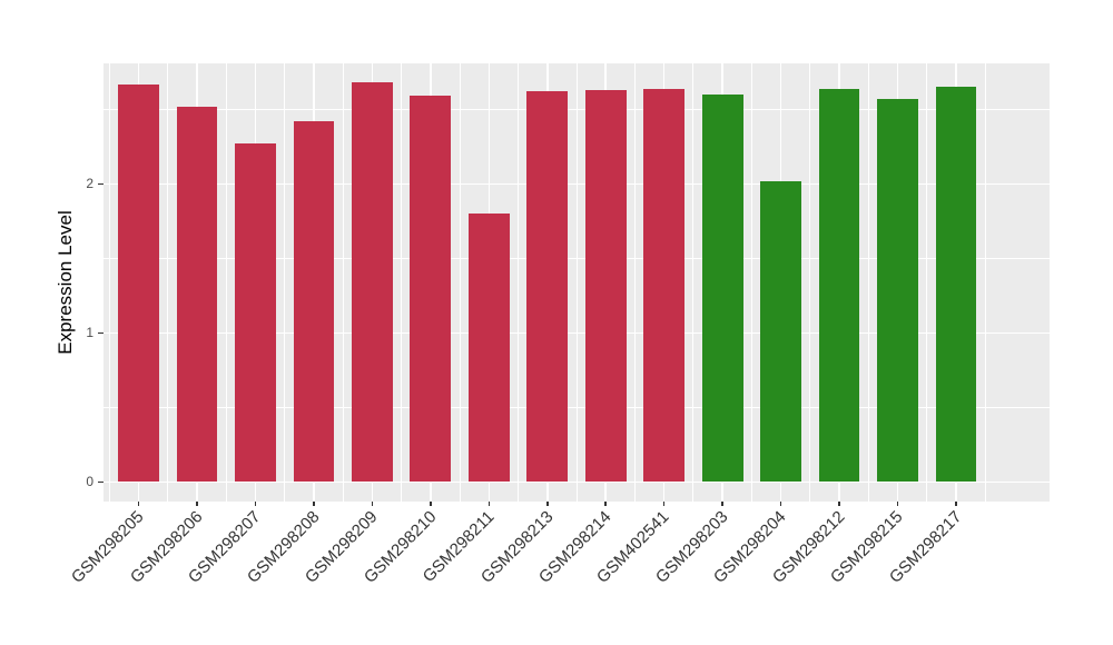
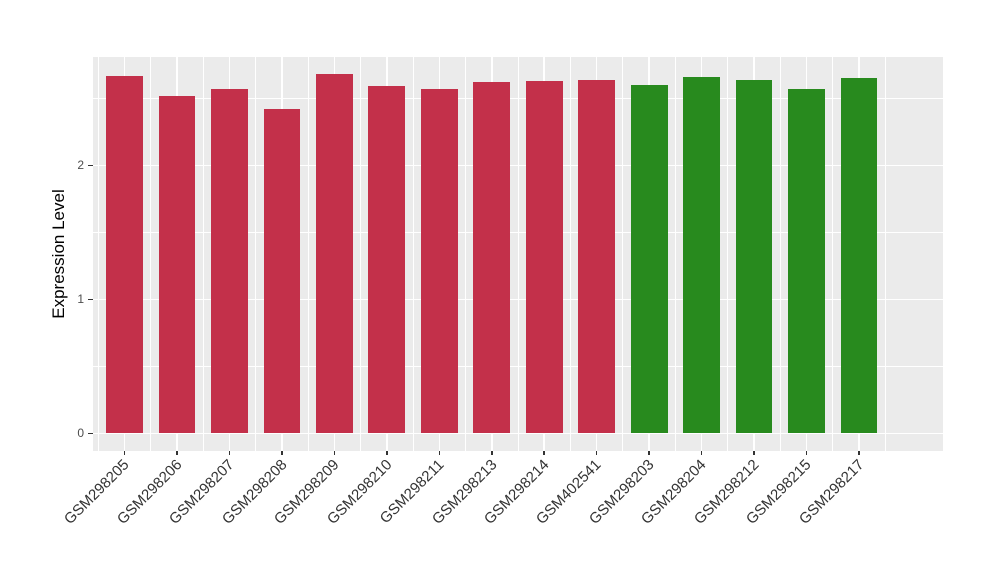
GSM298207: 2.27 -> 2.57
GSM298211: 1.80 -> 2.57
GSM298204: 2.02 -> 2.66
